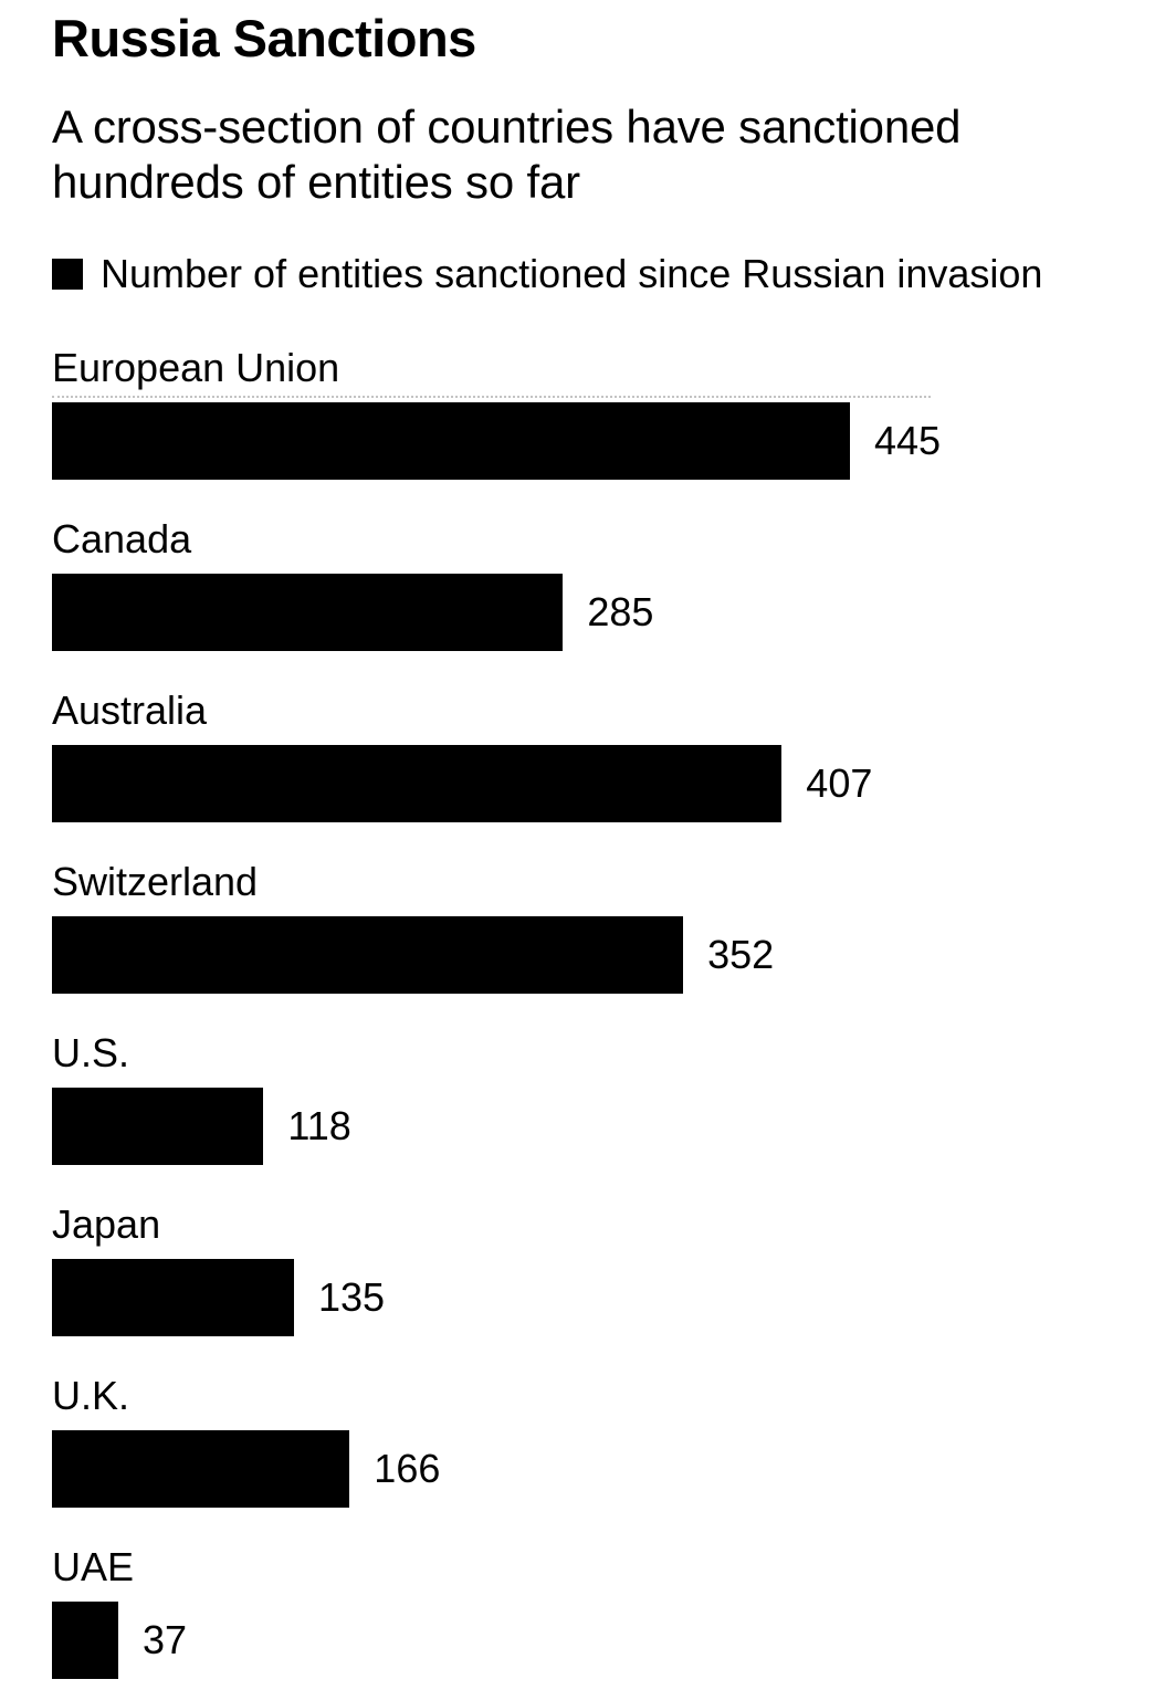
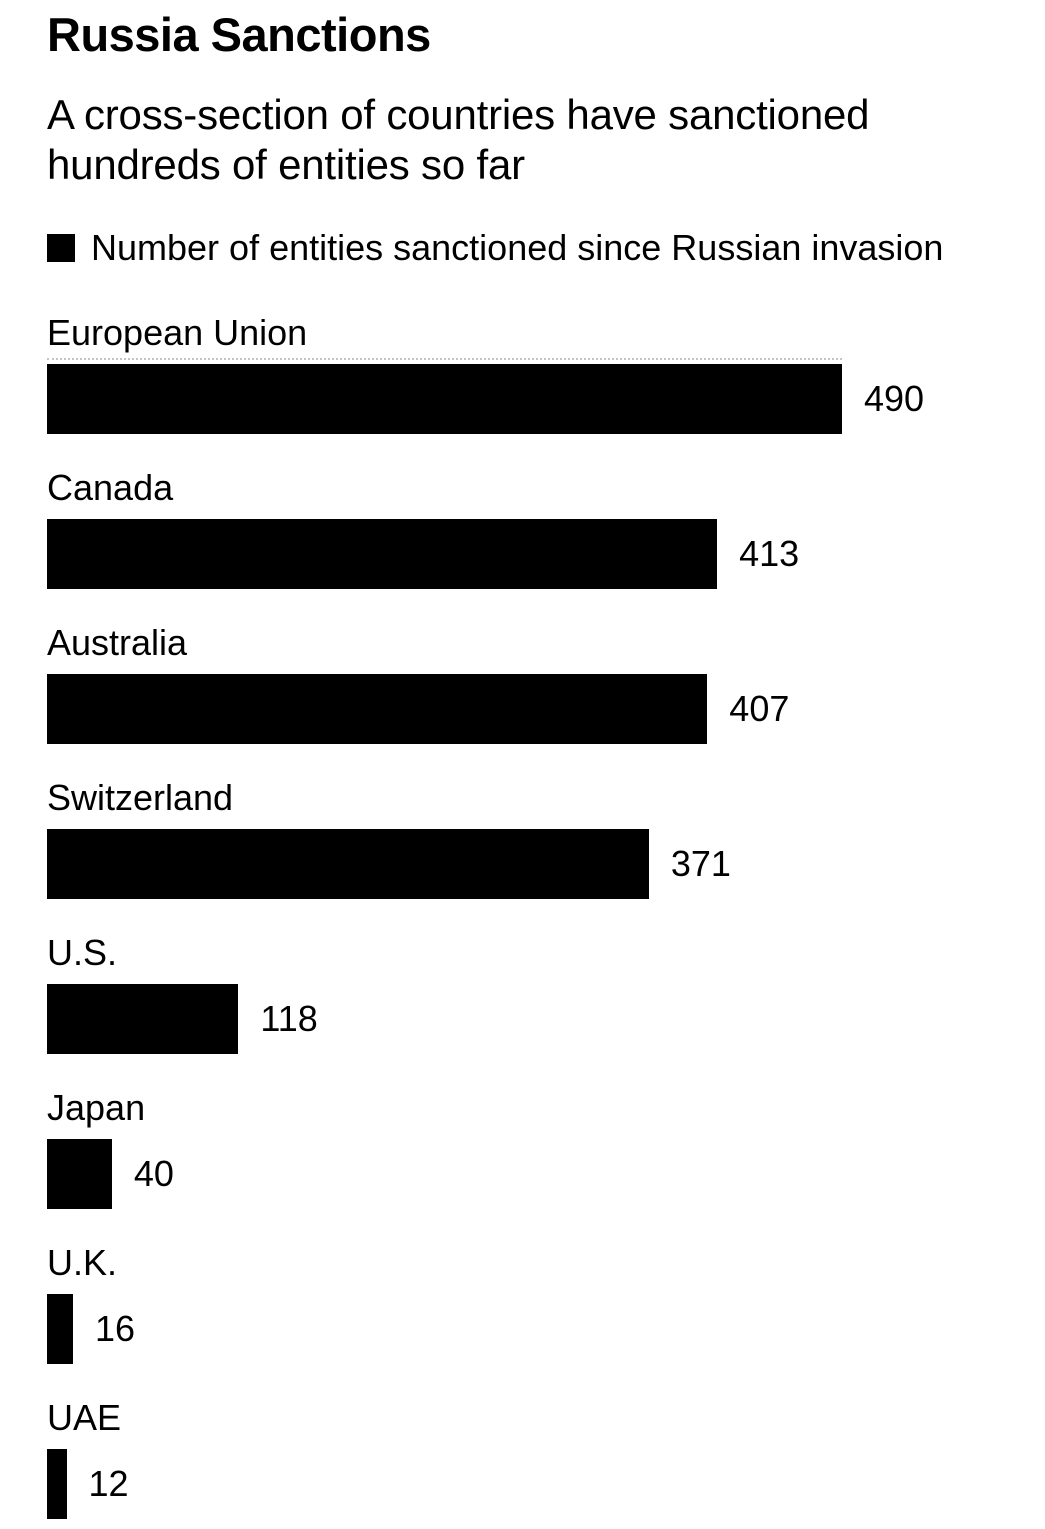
European Union: 445 -> 490
Canada: 285 -> 413
Switzerland: 352 -> 371
Japan: 135 -> 40
U.K.: 166 -> 16
UAE: 37 -> 12
